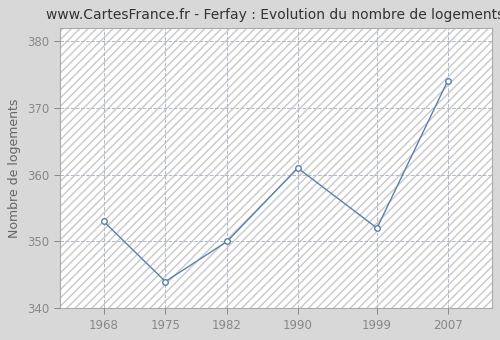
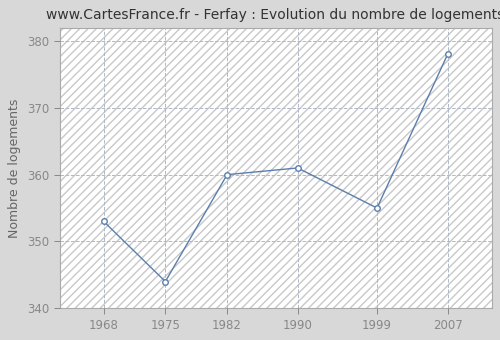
1982: 350 -> 360
1999: 352 -> 355
2007: 374 -> 378
